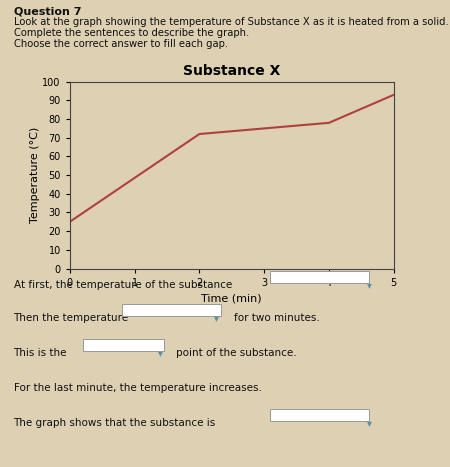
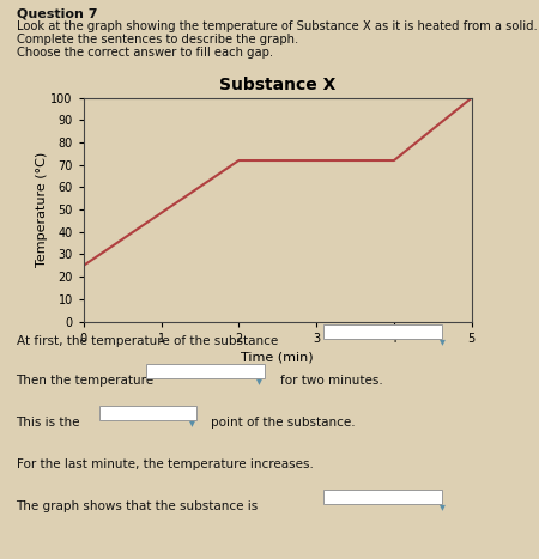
4: 78 -> 72
5: 93 -> 100
